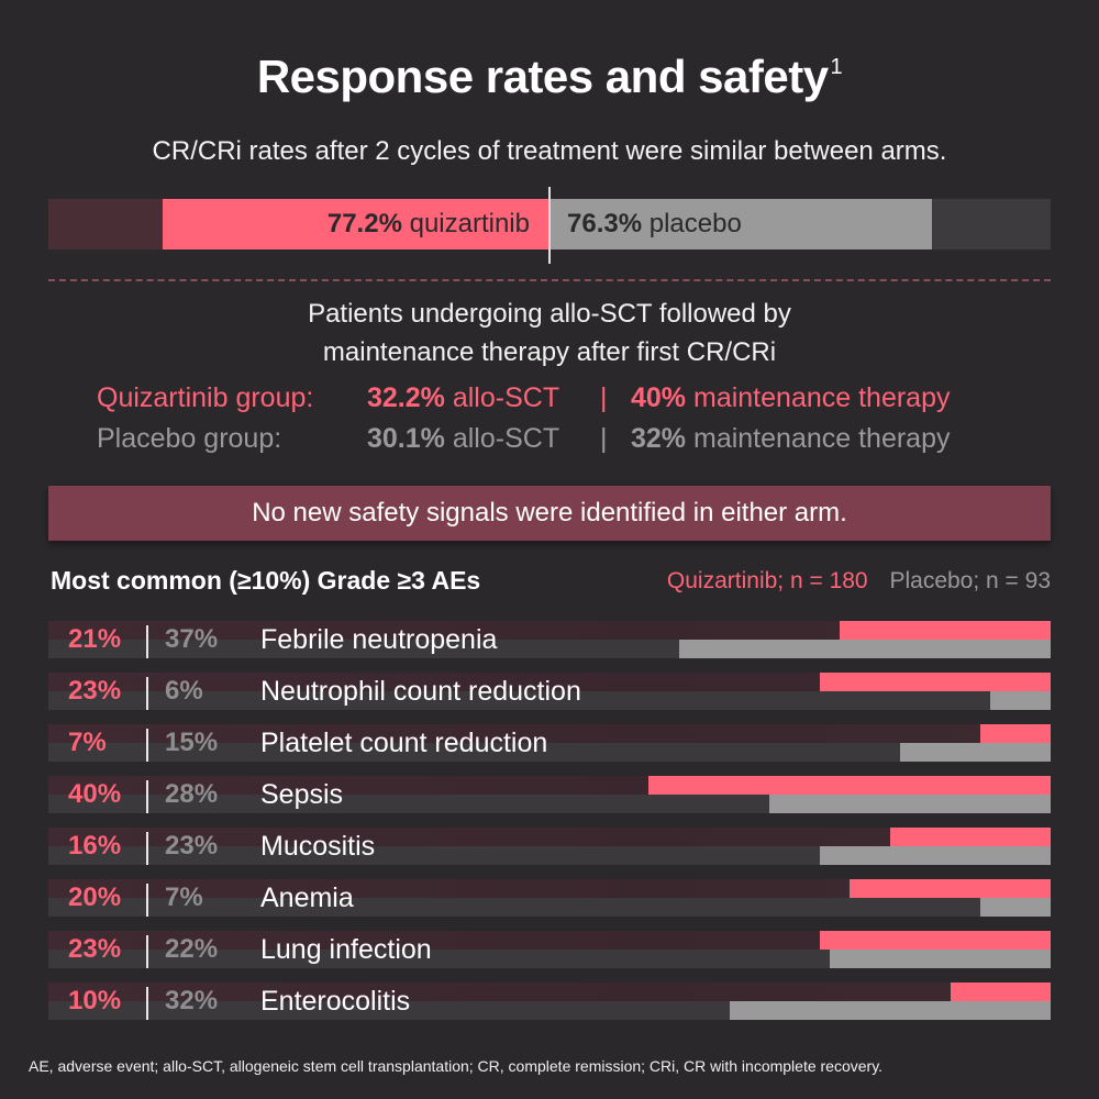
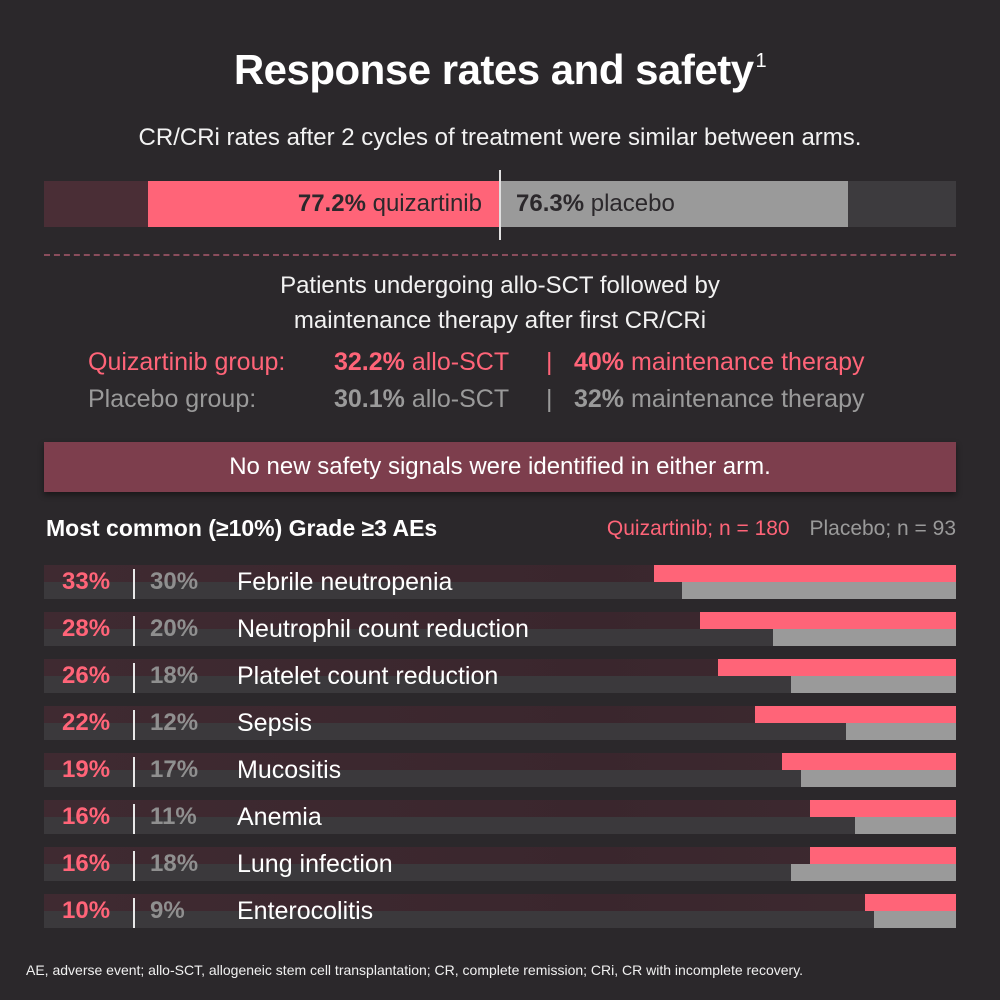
Quizartinib; n = 180/Febrile neutropenia: 21% -> 33%
Placebo; n = 93/Febrile neutropenia: 37% -> 30%
Quizartinib; n = 180/Neutrophil count reduction: 23% -> 28%
Placebo; n = 93/Neutrophil count reduction: 6% -> 20%
Quizartinib; n = 180/Platelet count reduction: 7% -> 26%
Placebo; n = 93/Platelet count reduction: 15% -> 18%
Quizartinib; n = 180/Sepsis: 40% -> 22%
Placebo; n = 93/Sepsis: 28% -> 12%
Quizartinib; n = 180/Mucositis: 16% -> 19%
Placebo; n = 93/Mucositis: 23% -> 17%
Quizartinib; n = 180/Anemia: 20% -> 16%
Placebo; n = 93/Anemia: 7% -> 11%
Quizartinib; n = 180/Lung infection: 23% -> 16%
Placebo; n = 93/Lung infection: 22% -> 18%
Placebo; n = 93/Enterocolitis: 32% -> 9%
